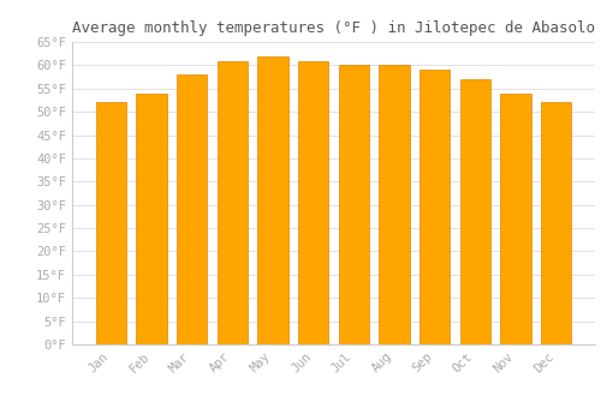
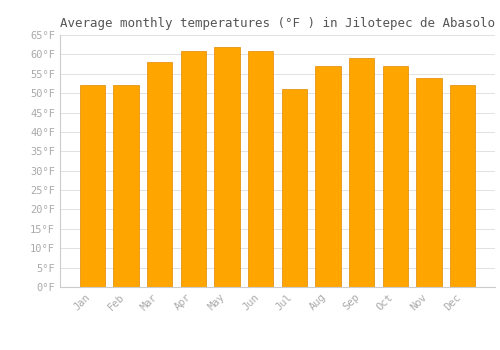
Feb: 54°F -> 52°F
Jul: 60°F -> 51°F
Aug: 60°F -> 57°F
